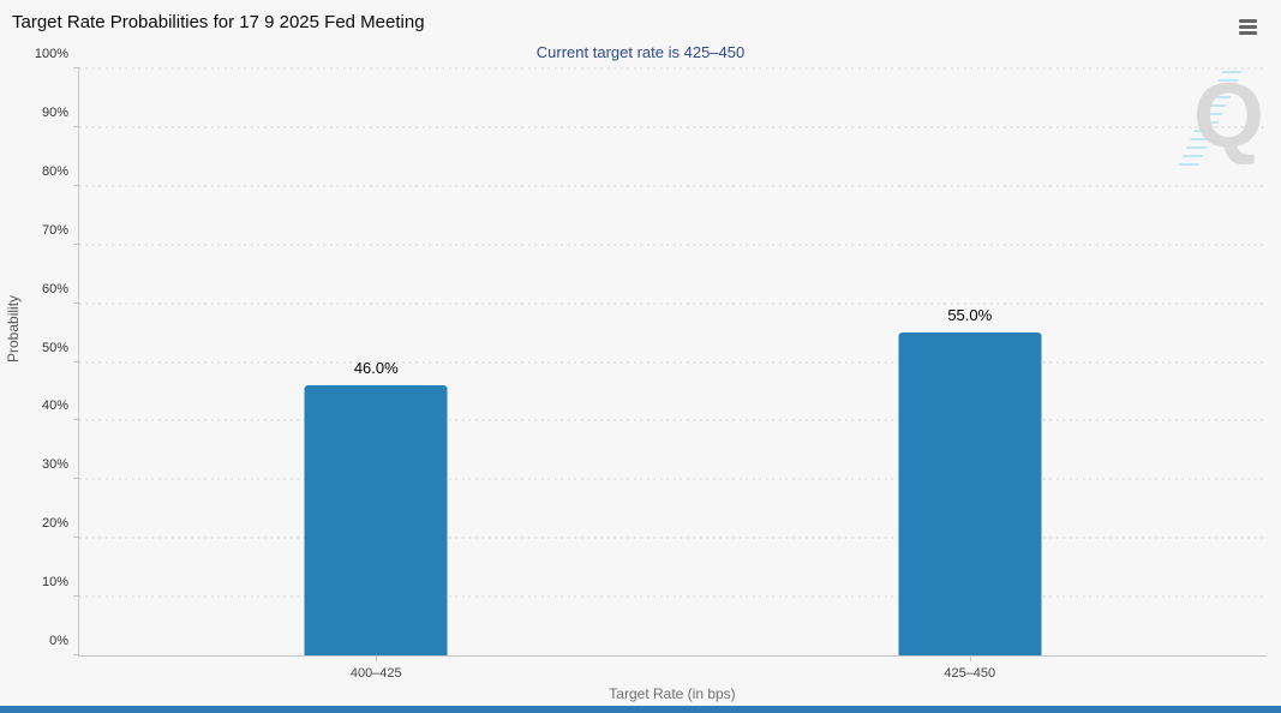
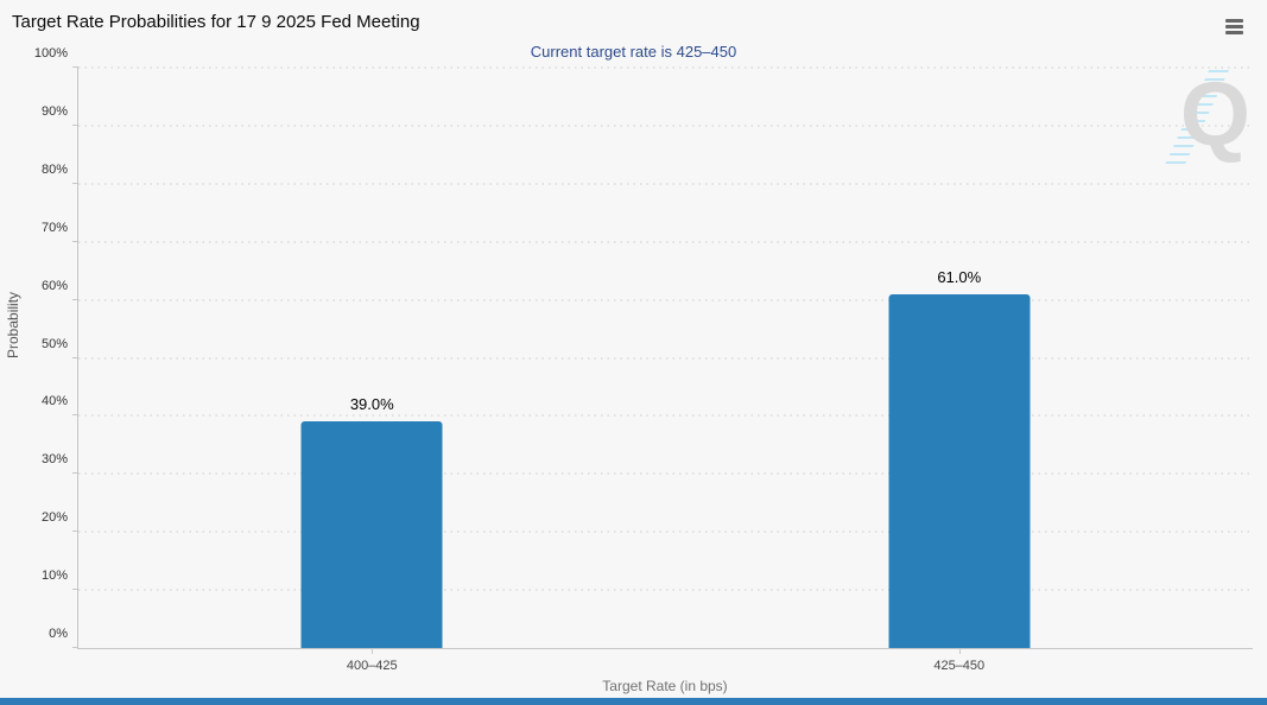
400–425: 46.0% -> 39.0%
425–450: 55.0% -> 61.0%
